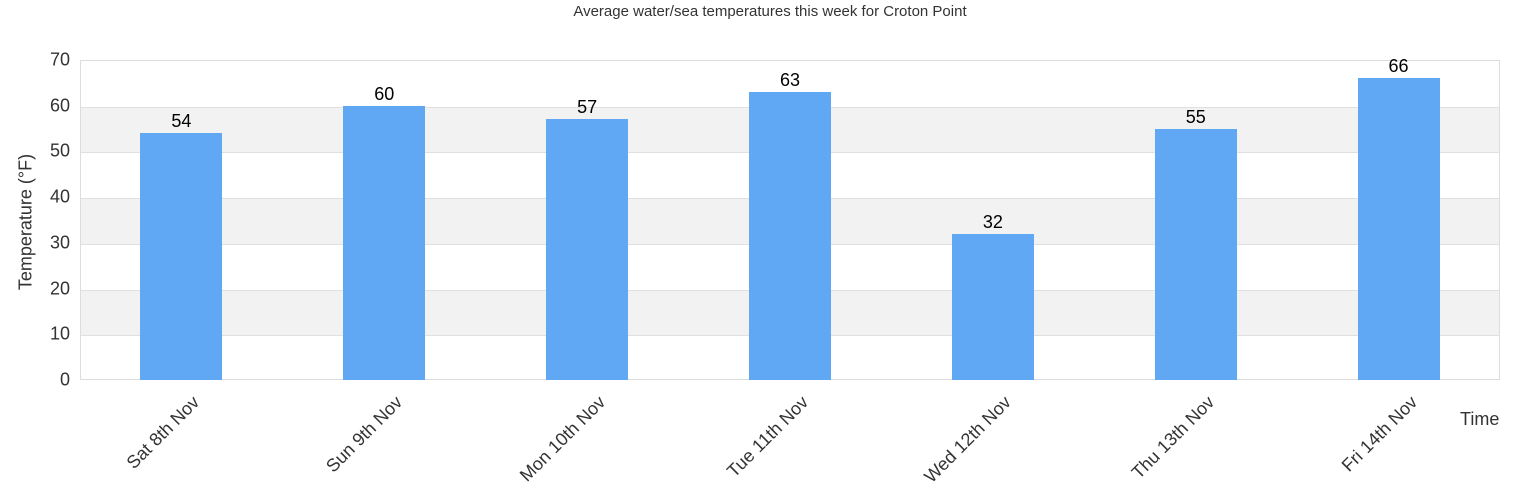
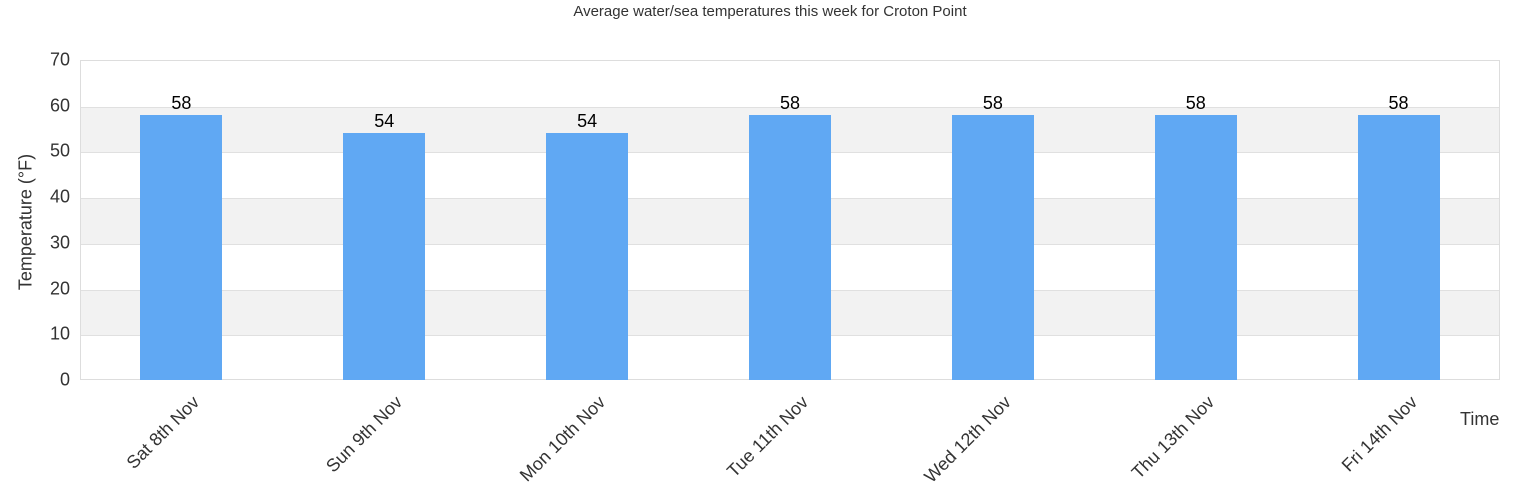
Sat 8th Nov: 54 -> 58
Sun 9th Nov: 60 -> 54
Mon 10th Nov: 57 -> 54
Tue 11th Nov: 63 -> 58
Wed 12th Nov: 32 -> 58
Thu 13th Nov: 55 -> 58
Fri 14th Nov: 66 -> 58
